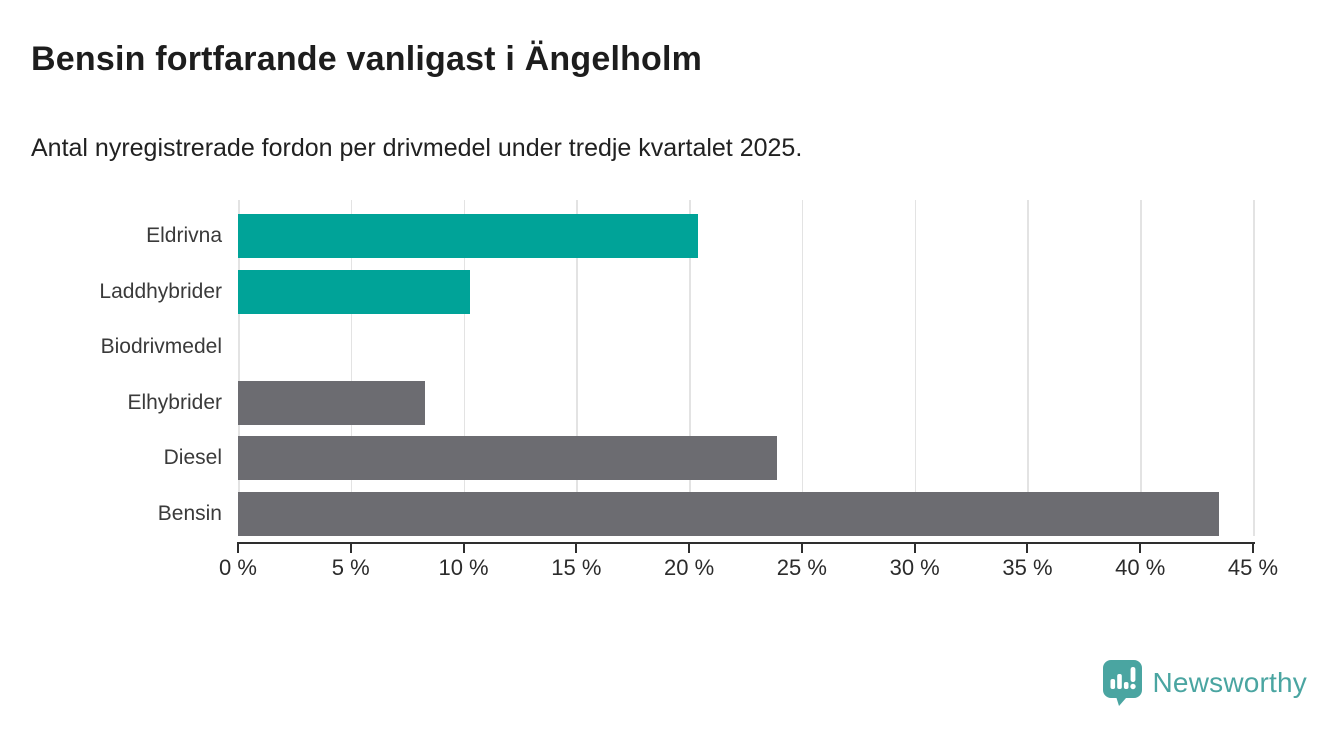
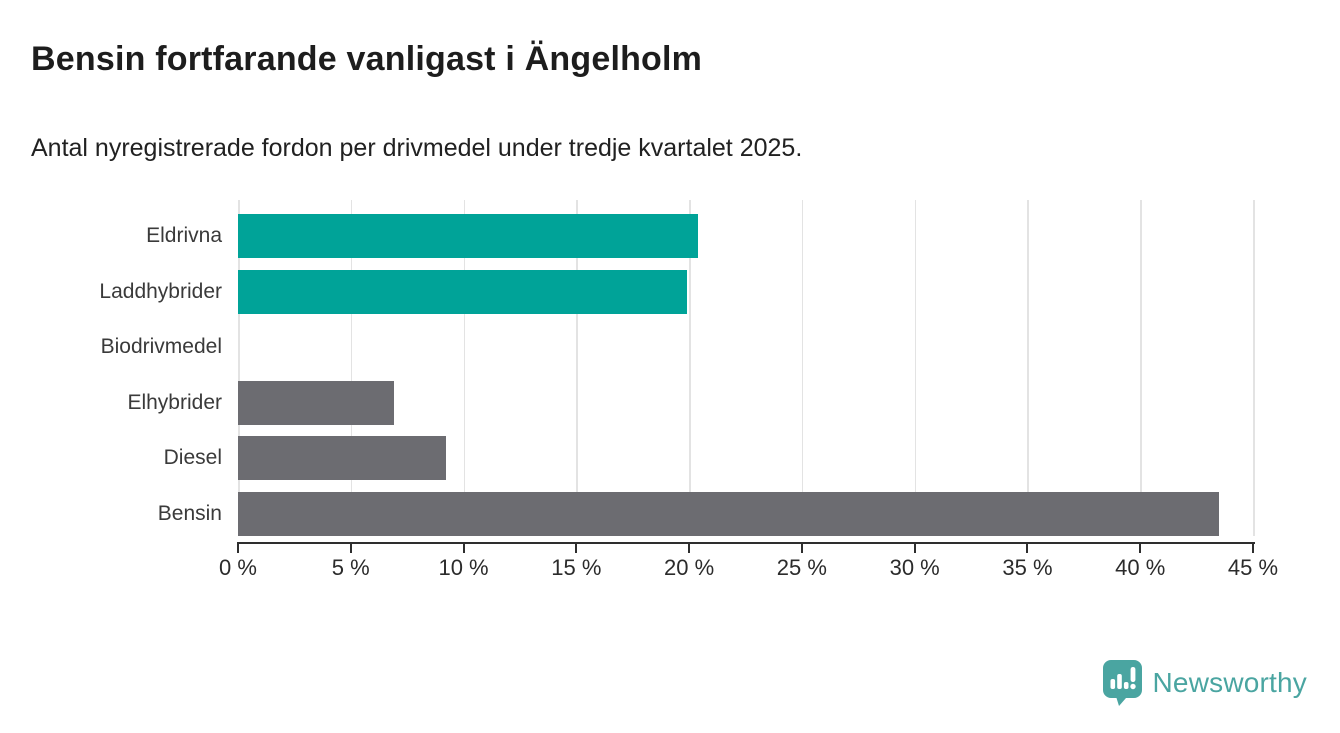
Laddhybrider: 10.3% -> 19.9%
Elhybrider: 8.3% -> 6.9%
Diesel: 23.9% -> 9.2%
